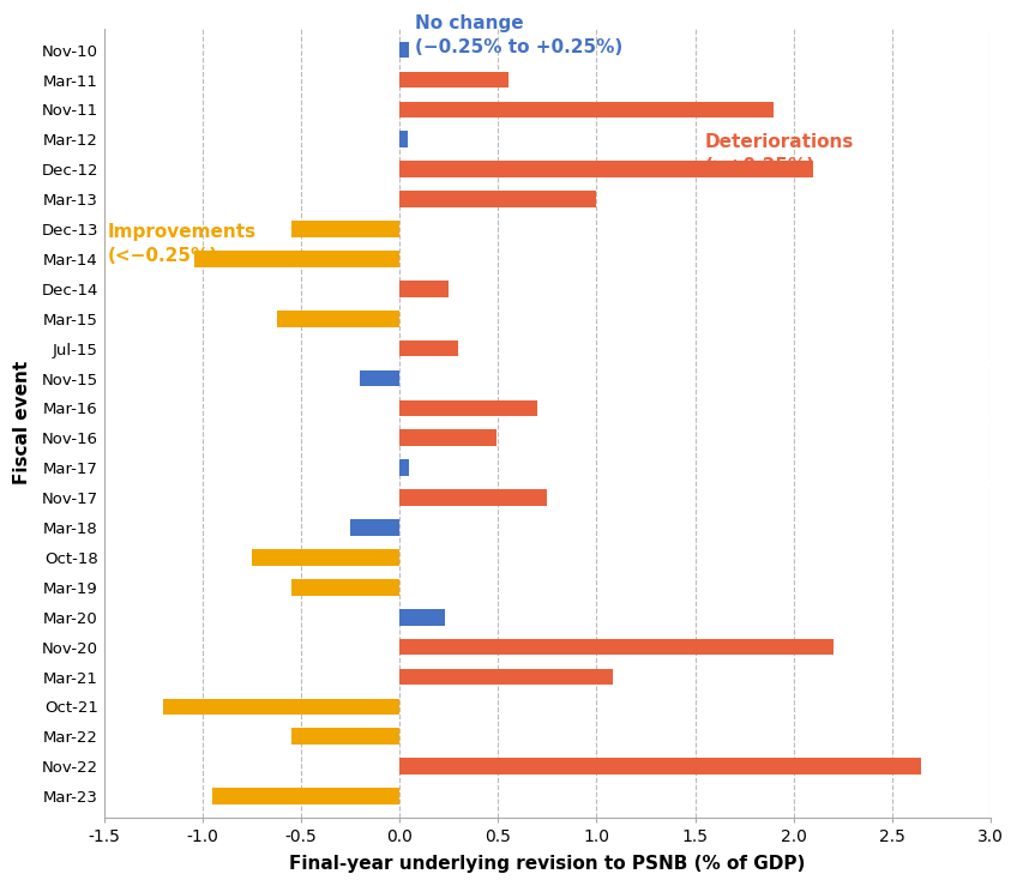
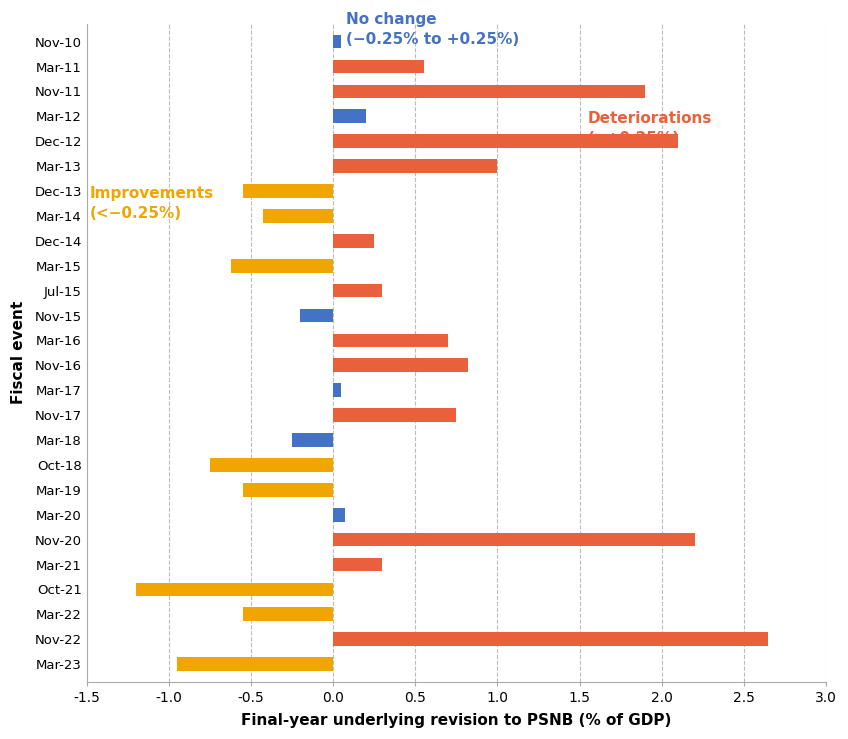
Mar-12: 0.04 -> 0.20
Mar-14: -1.04 -> -0.43
Nov-16: 0.49 -> 0.82
Mar-20: 0.23 -> 0.07
Mar-21: 1.08 -> 0.30
